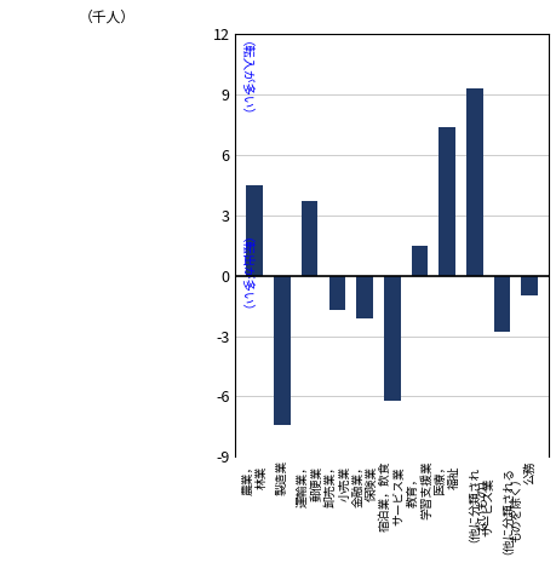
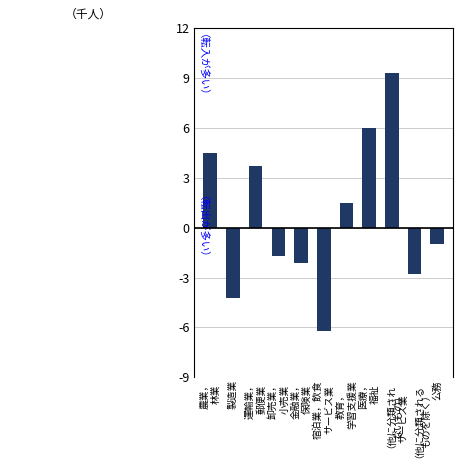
製造業: -7.4 -> -4.2
医療， 福祉: 7.4 -> 6.0
